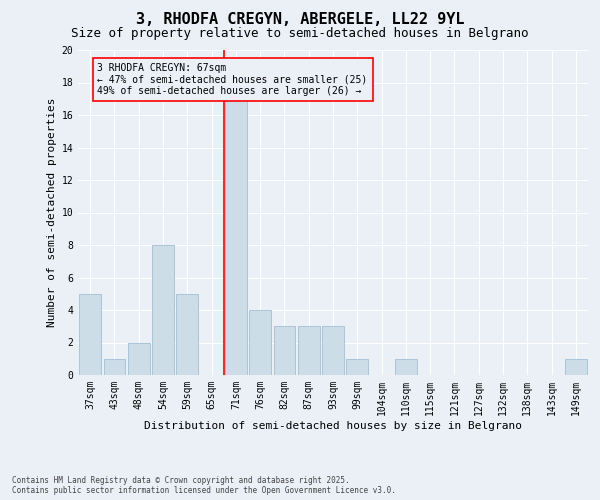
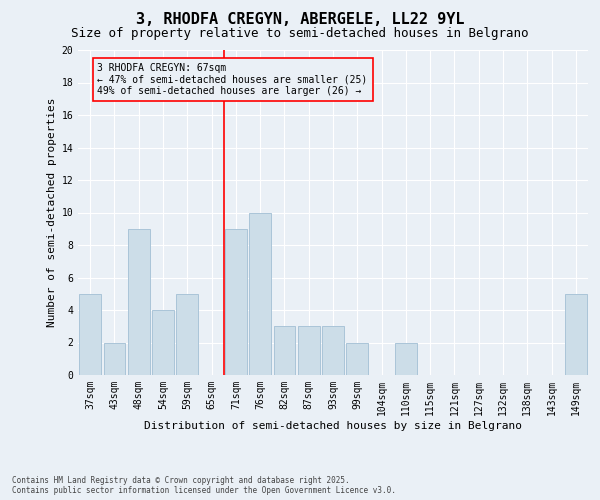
43sqm: 1 -> 2
48sqm: 2 -> 9
54sqm: 8 -> 4
71sqm: 17 -> 9
76sqm: 4 -> 10
99sqm: 1 -> 2
110sqm: 1 -> 2
149sqm: 1 -> 5
